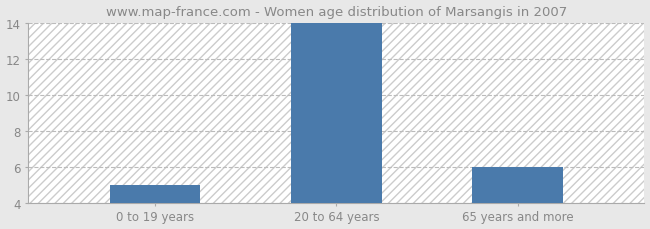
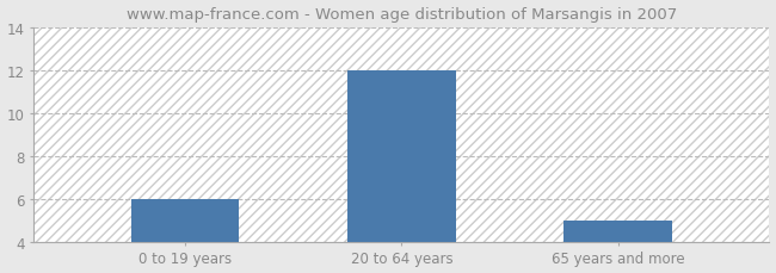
0 to 19 years: 5 -> 6
20 to 64 years: 14 -> 12
65 years and more: 6 -> 5
